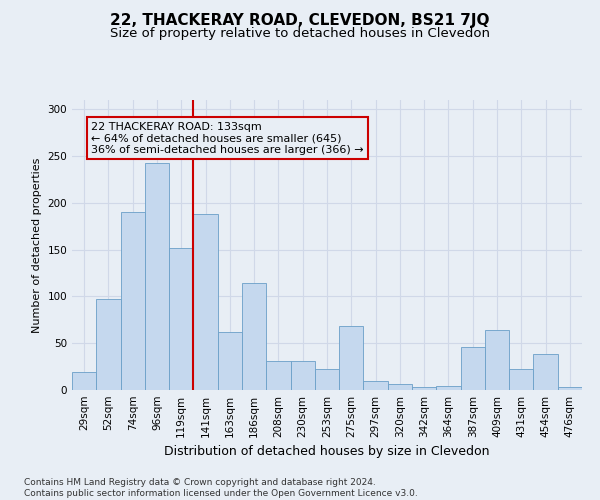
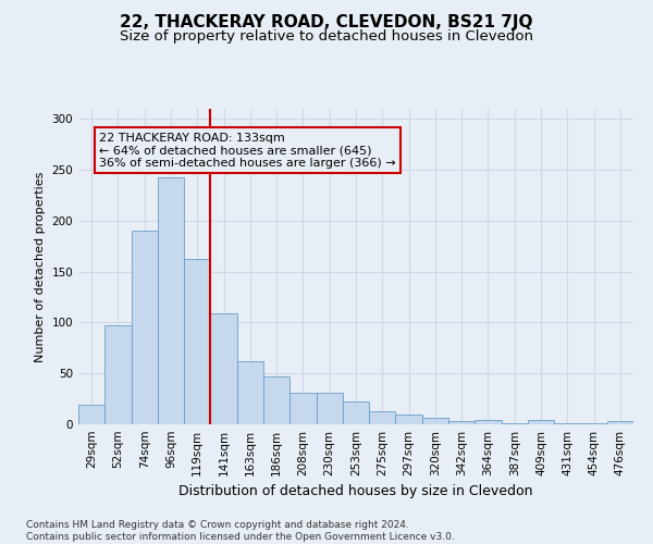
119sqm: 152 -> 163
141sqm: 188 -> 109
186sqm: 114 -> 47
275sqm: 68 -> 13
387sqm: 46 -> 1
409sqm: 64 -> 4
431sqm: 22 -> 1
454sqm: 38 -> 1
